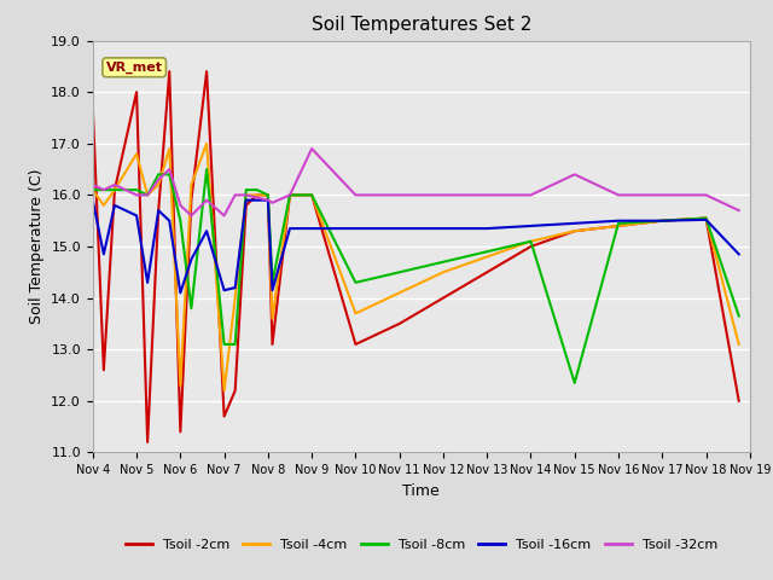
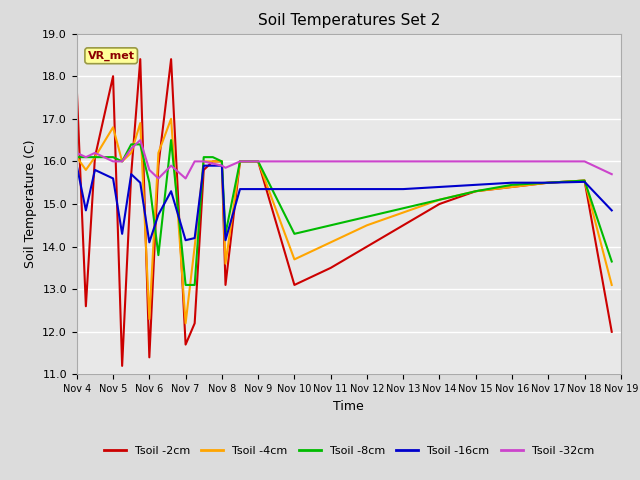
Tsoil -32cm/Nov 9: 16.90 -> 16.00
Tsoil -8cm/Nov 15: 12.35 -> 15.30
Tsoil -32cm/Nov 15: 16.40 -> 16.00
